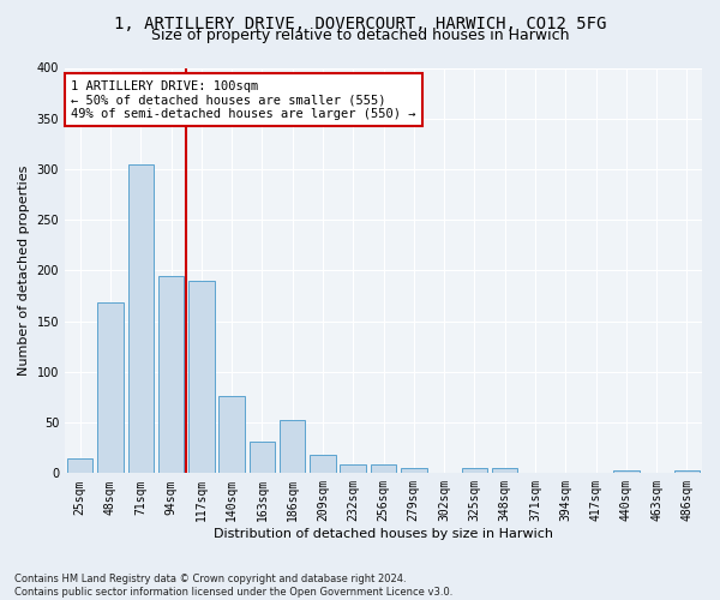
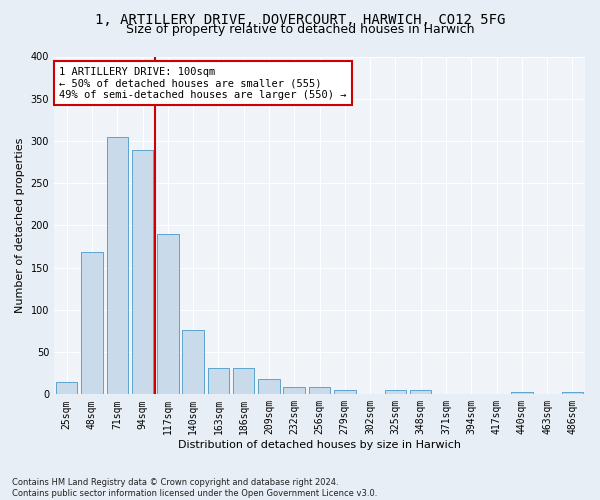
94sqm: 194 -> 289
186sqm: 52 -> 31
